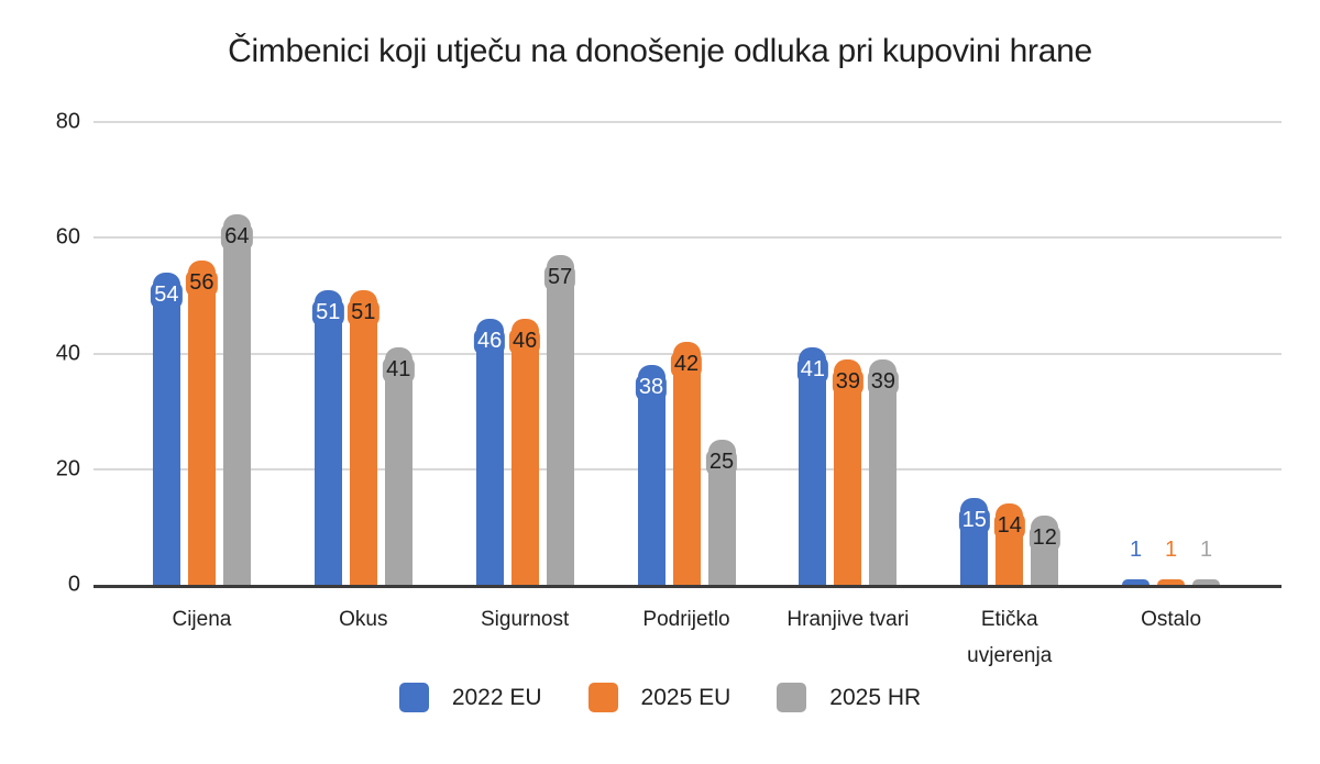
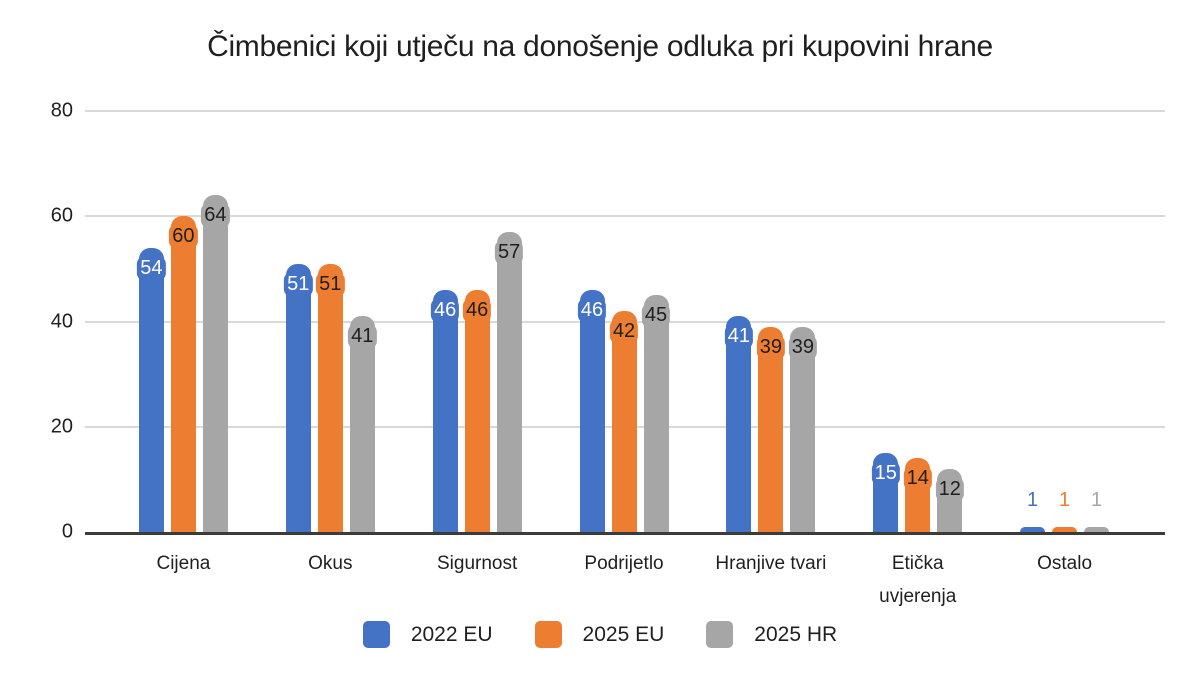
2025 EU/Cijena: 56 -> 60
2022 EU/Podrijetlo: 38 -> 46
2025 HR/Podrijetlo: 25 -> 45
